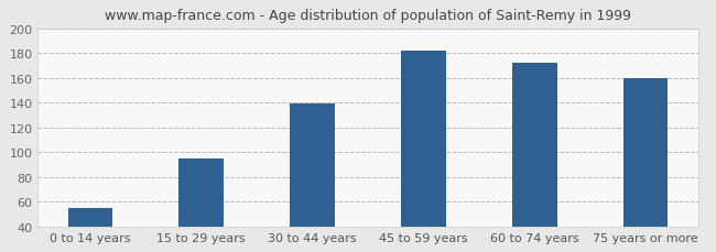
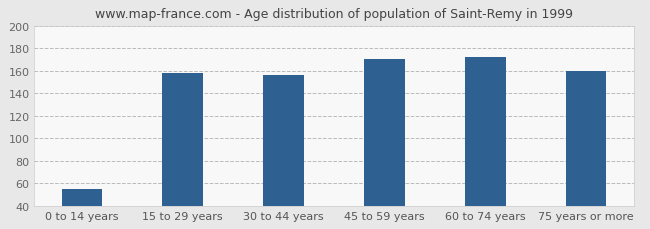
15 to 29 years: 95 -> 158
30 to 44 years: 139 -> 156
45 to 59 years: 182 -> 170
